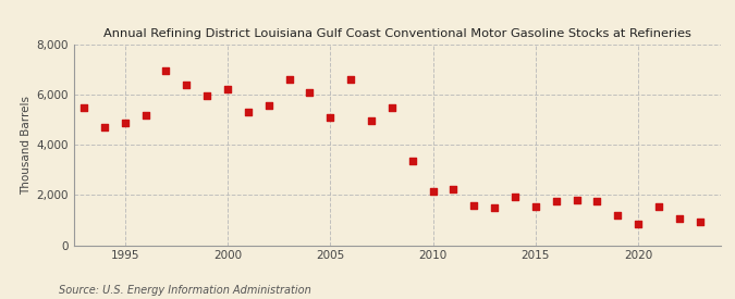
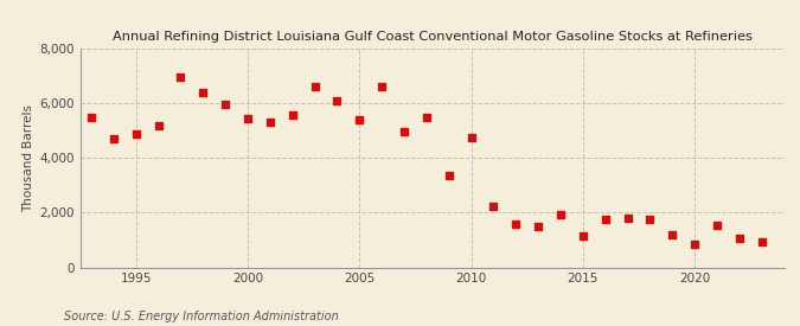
2000: 6,250 -> 5,450
2005: 5,100 -> 5,400
2010: 2,150 -> 4,750
2015: 1,550 -> 1,150
